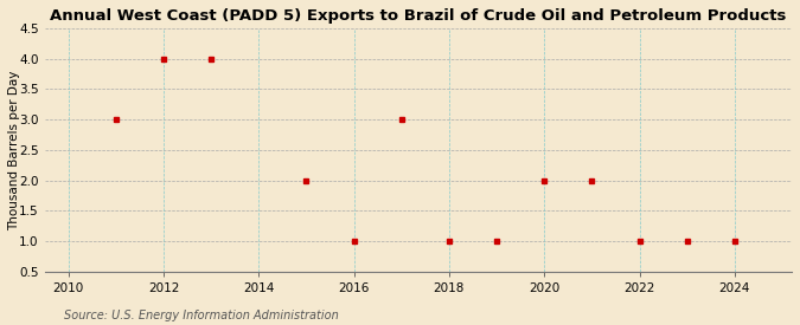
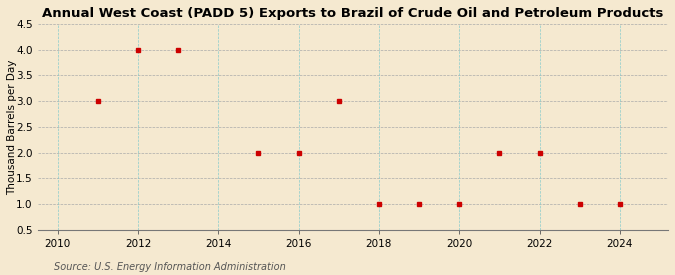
2016: 1 -> 2
2020: 2 -> 1
2022: 1 -> 2
